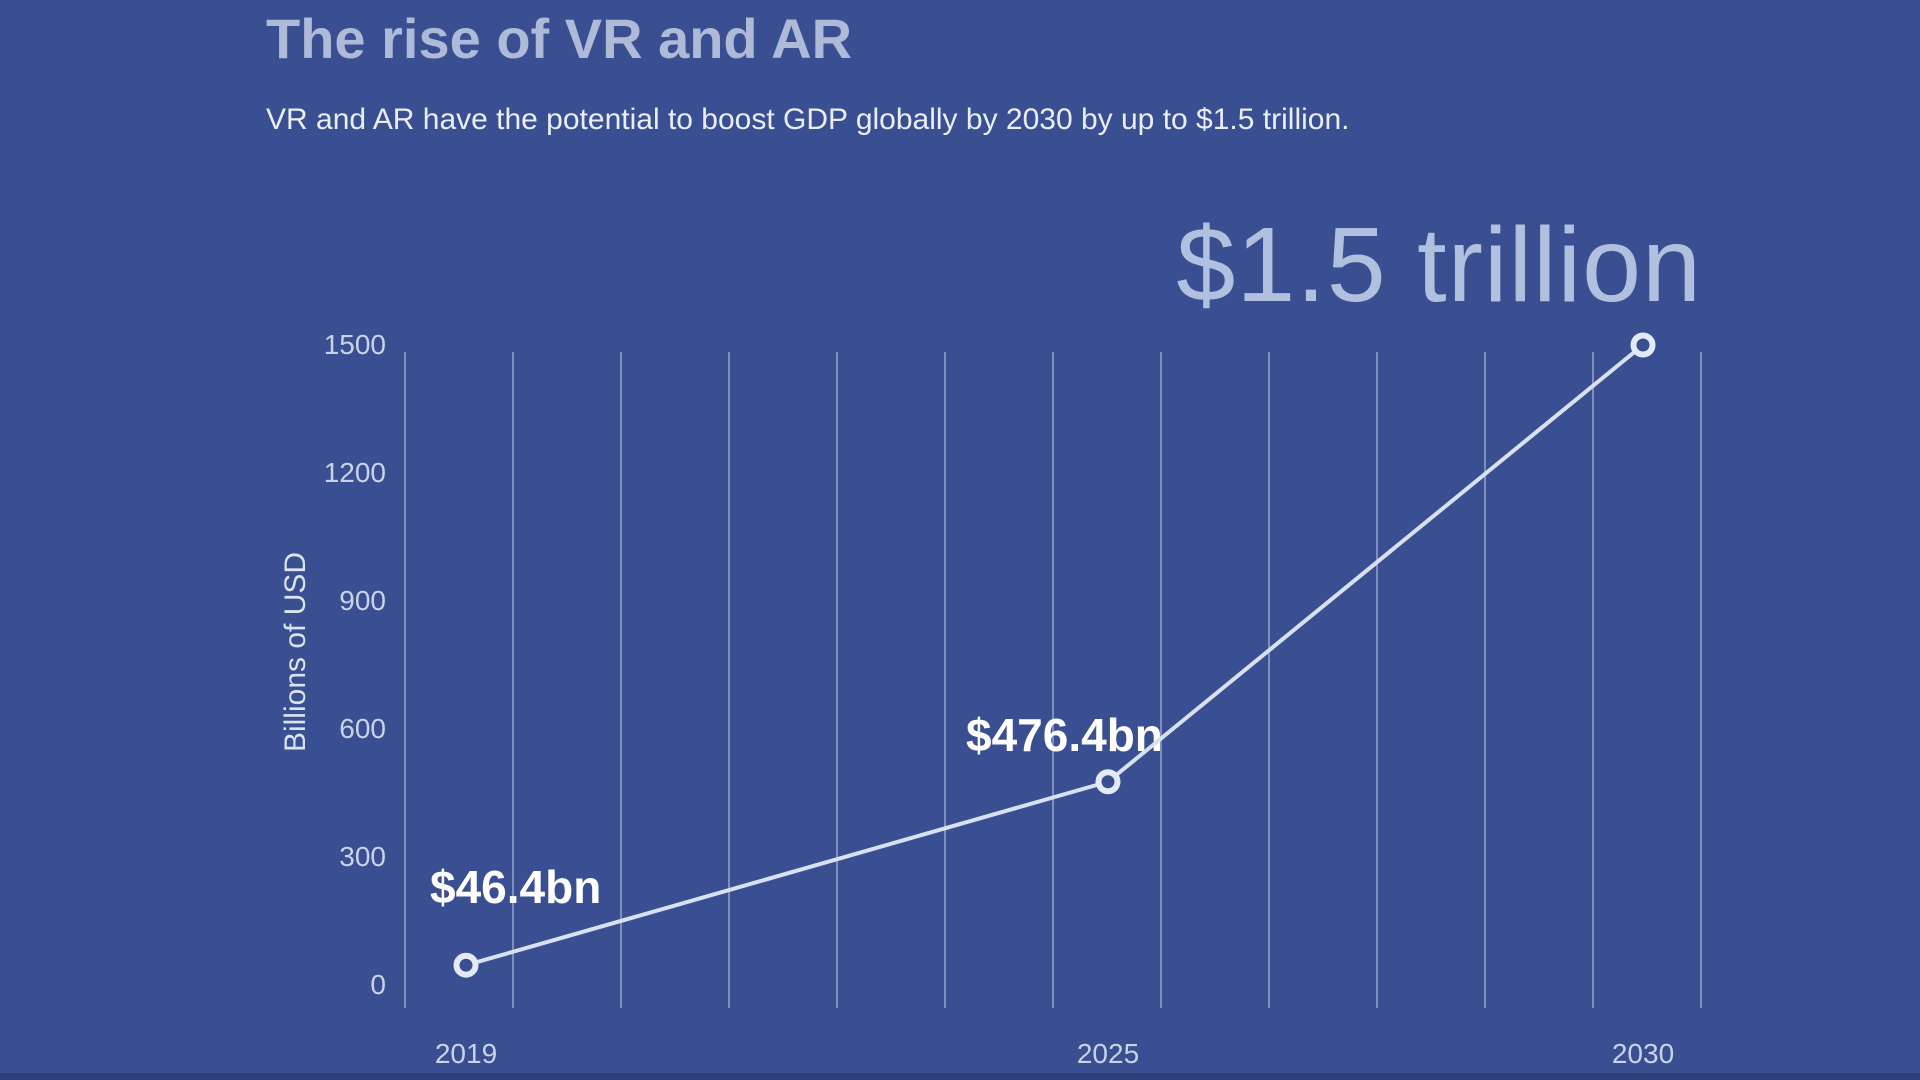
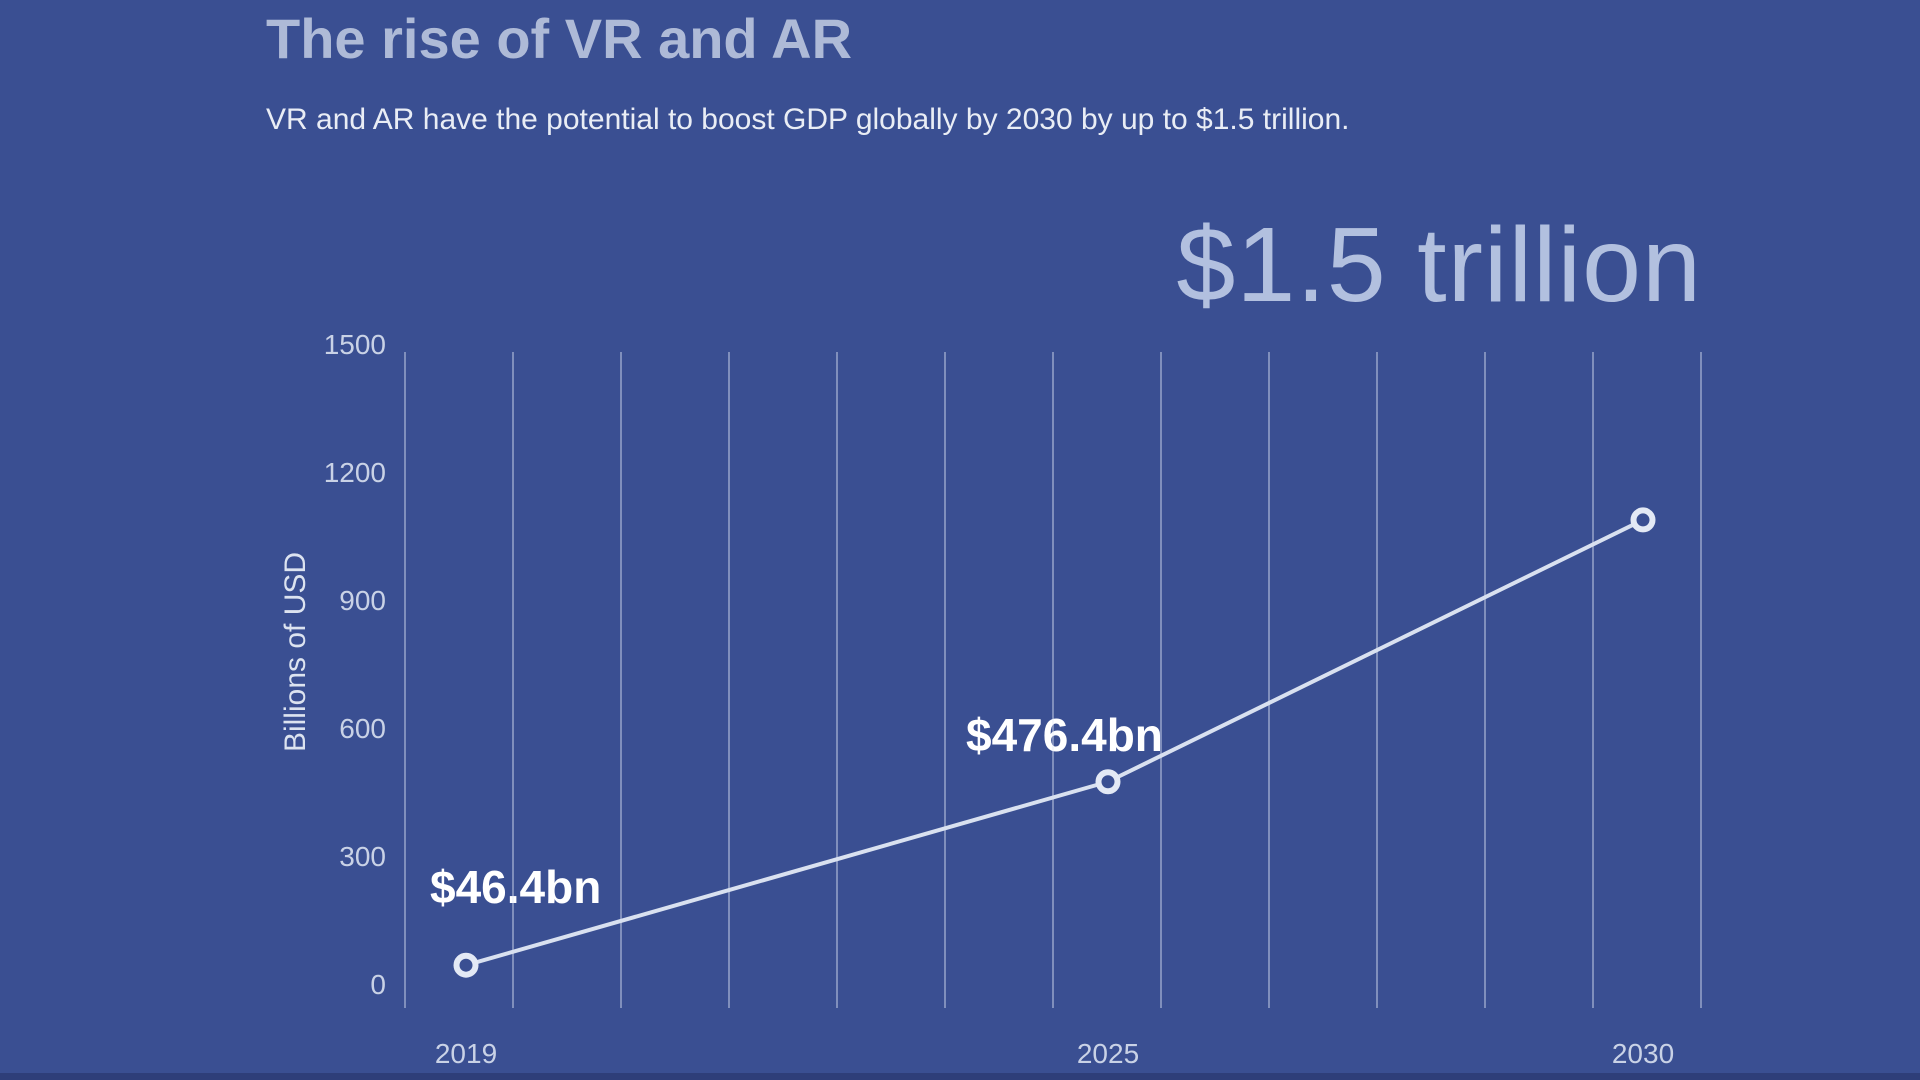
2030: 1500 -> 1090
